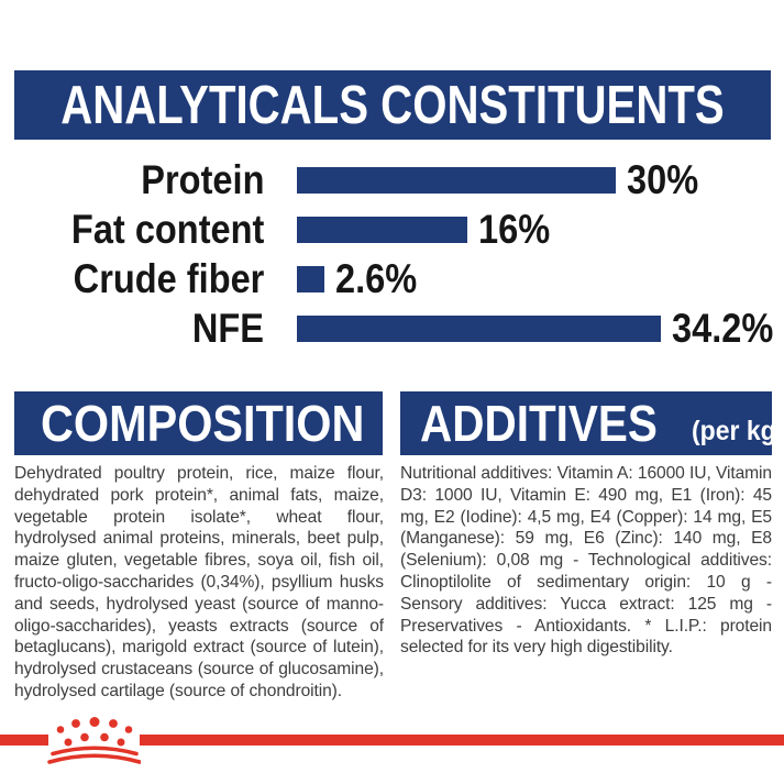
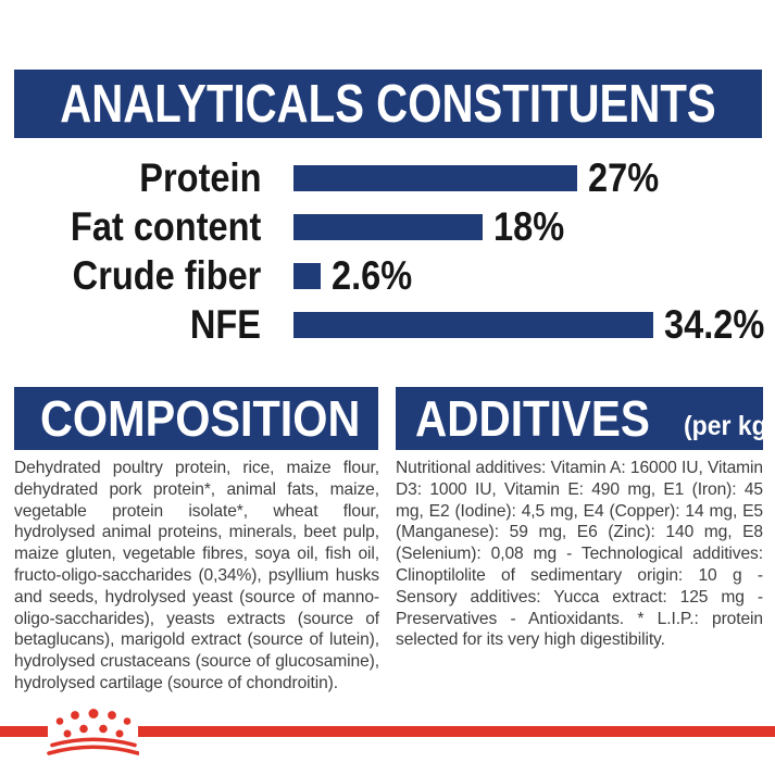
Protein: 30% -> 27%
Fat content: 16% -> 18%
